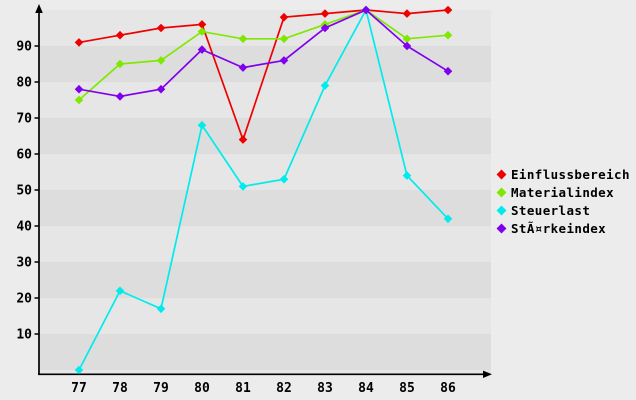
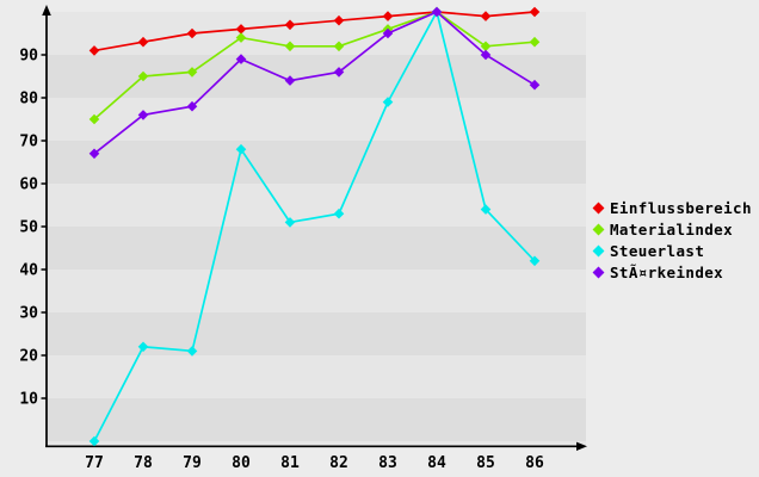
StÃ¤rkeindex/77: 78 -> 67
Steuerlast/79: 17 -> 21
Einflussbereich/81: 64 -> 97
